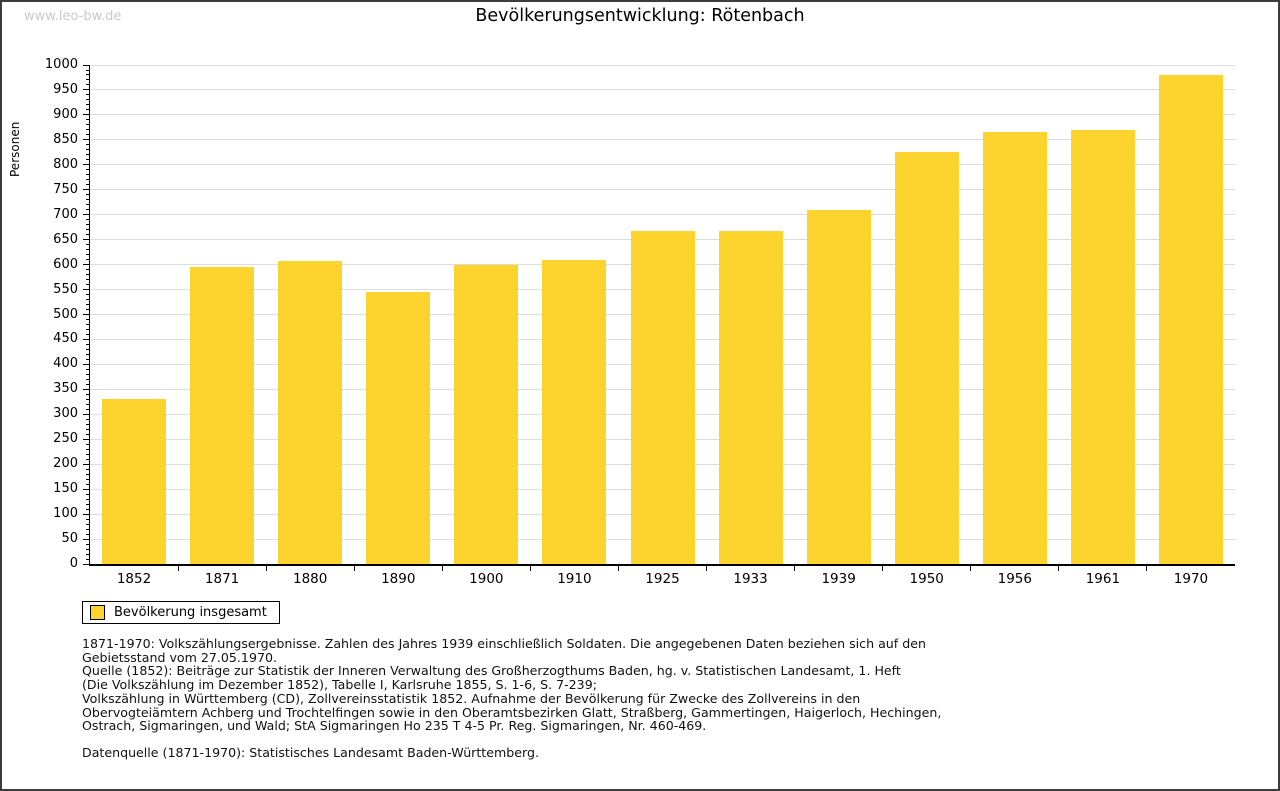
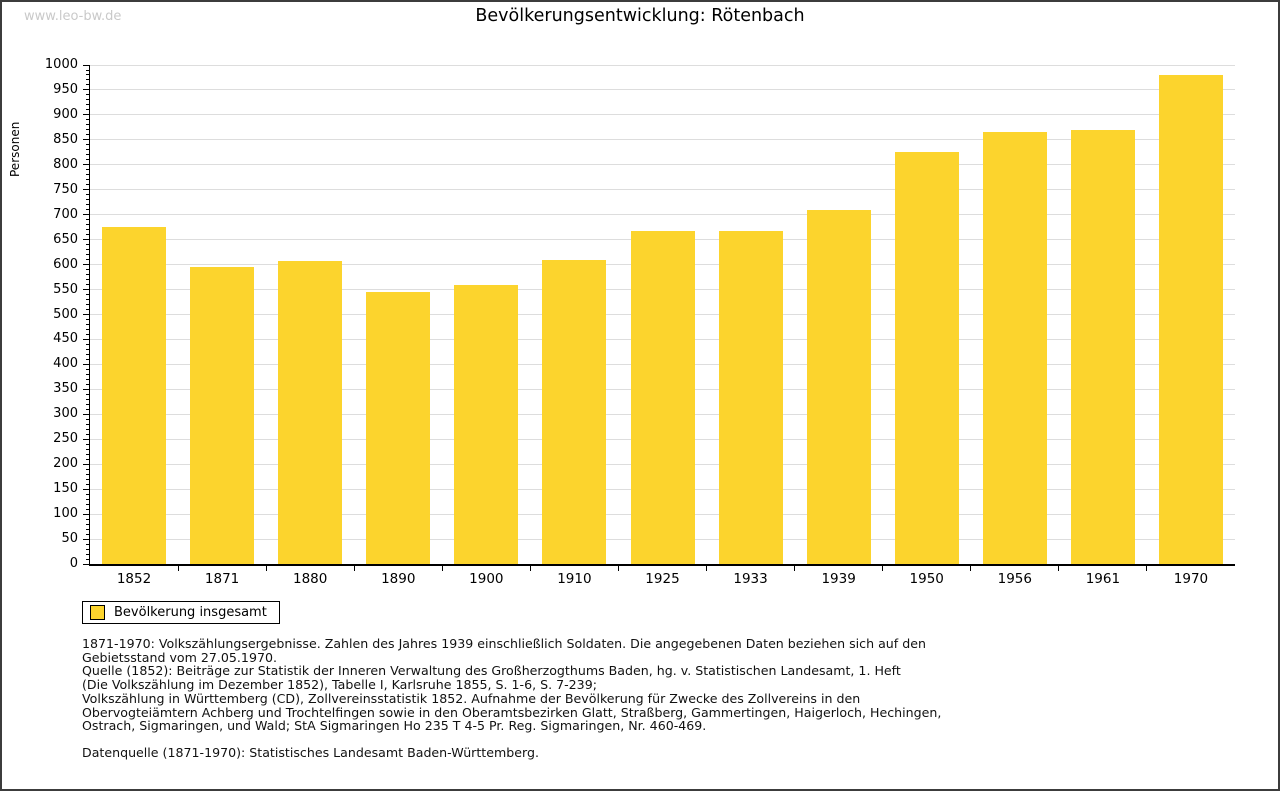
1852: 330 -> 680
1900: 600 -> 560
